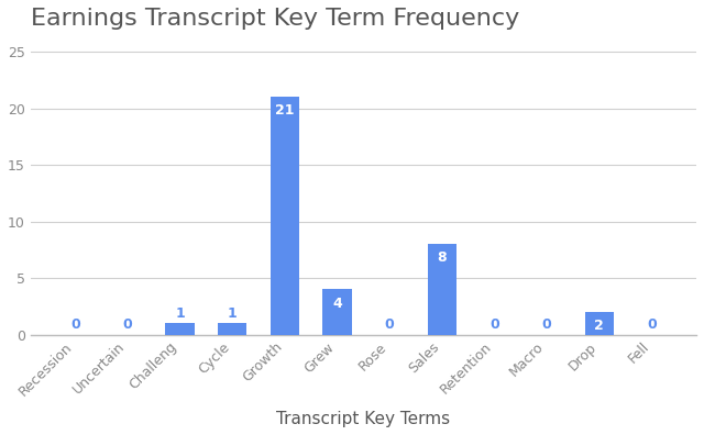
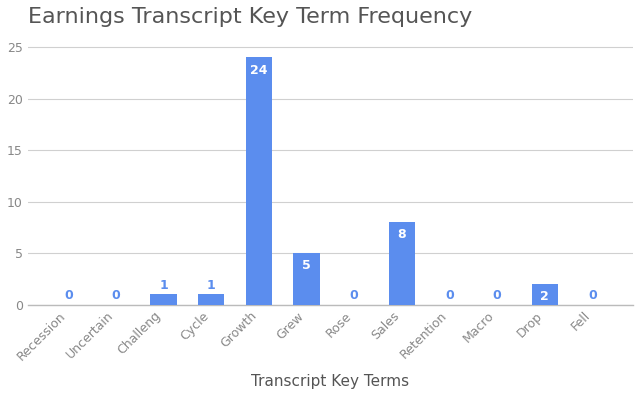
Growth: 21 -> 24
Grew: 4 -> 5
